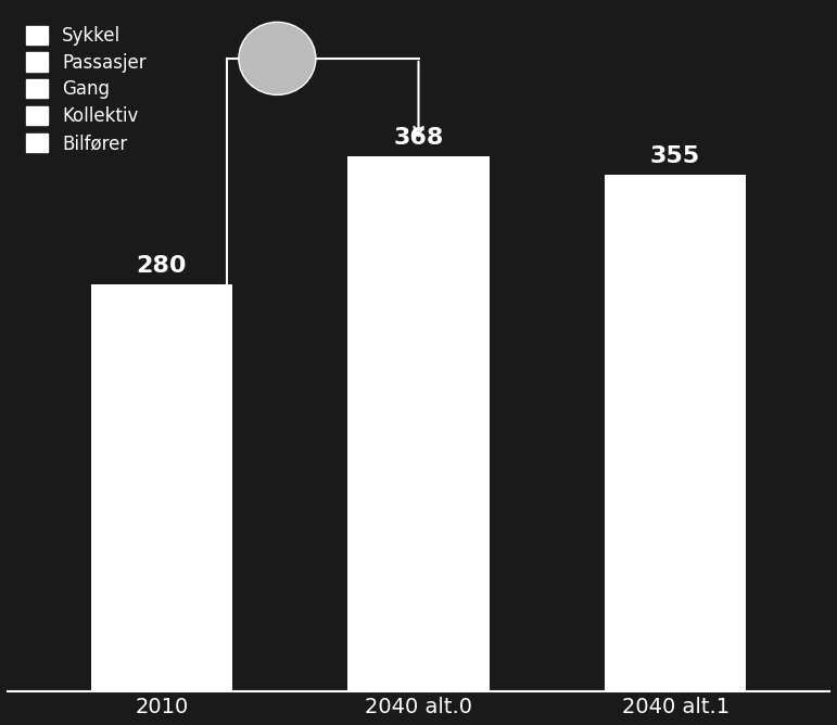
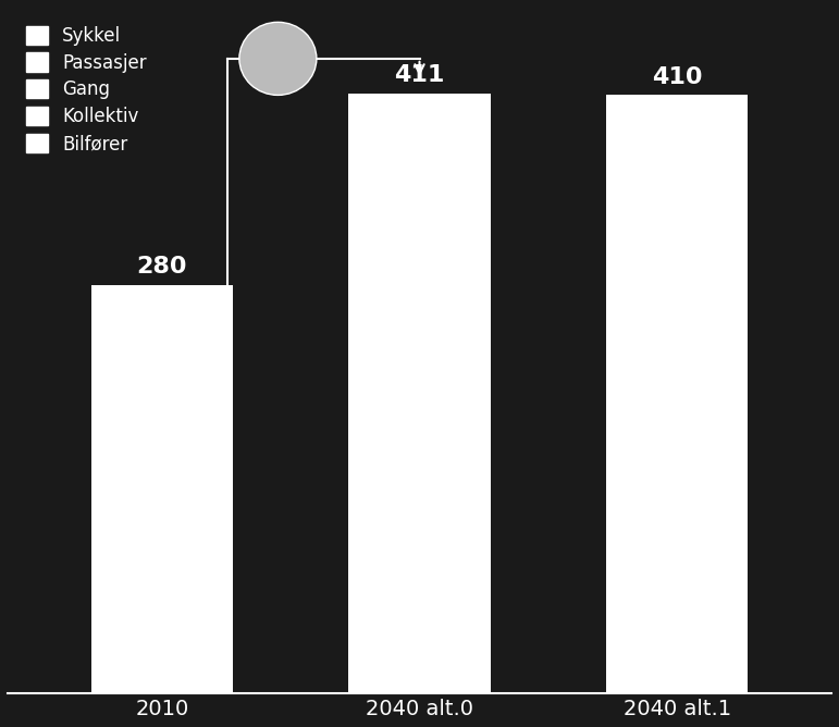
2040 alt.0: 368 -> 411
2040 alt.1: 355 -> 410
